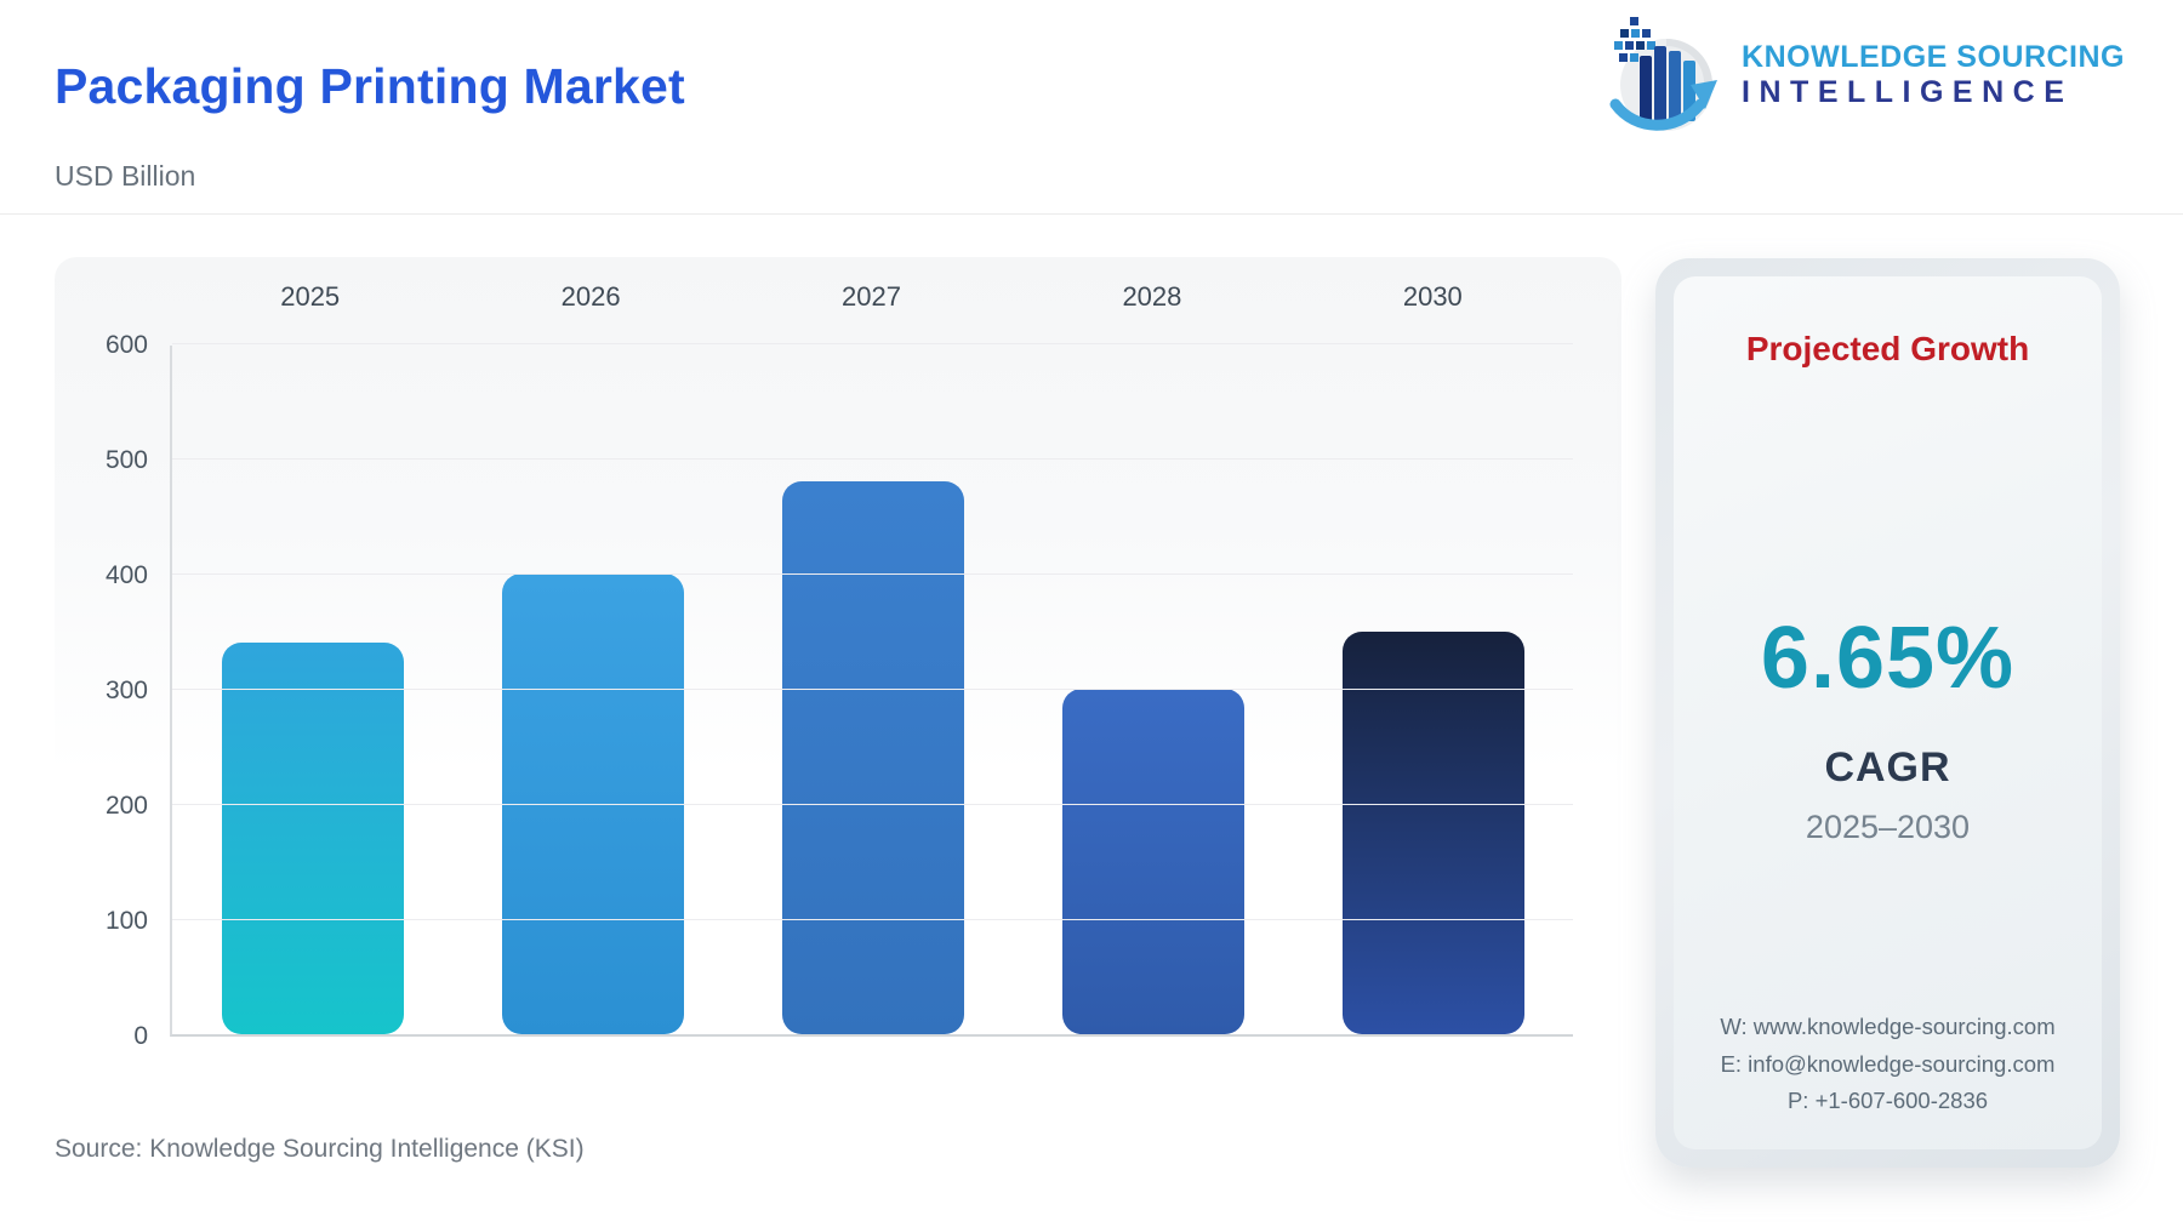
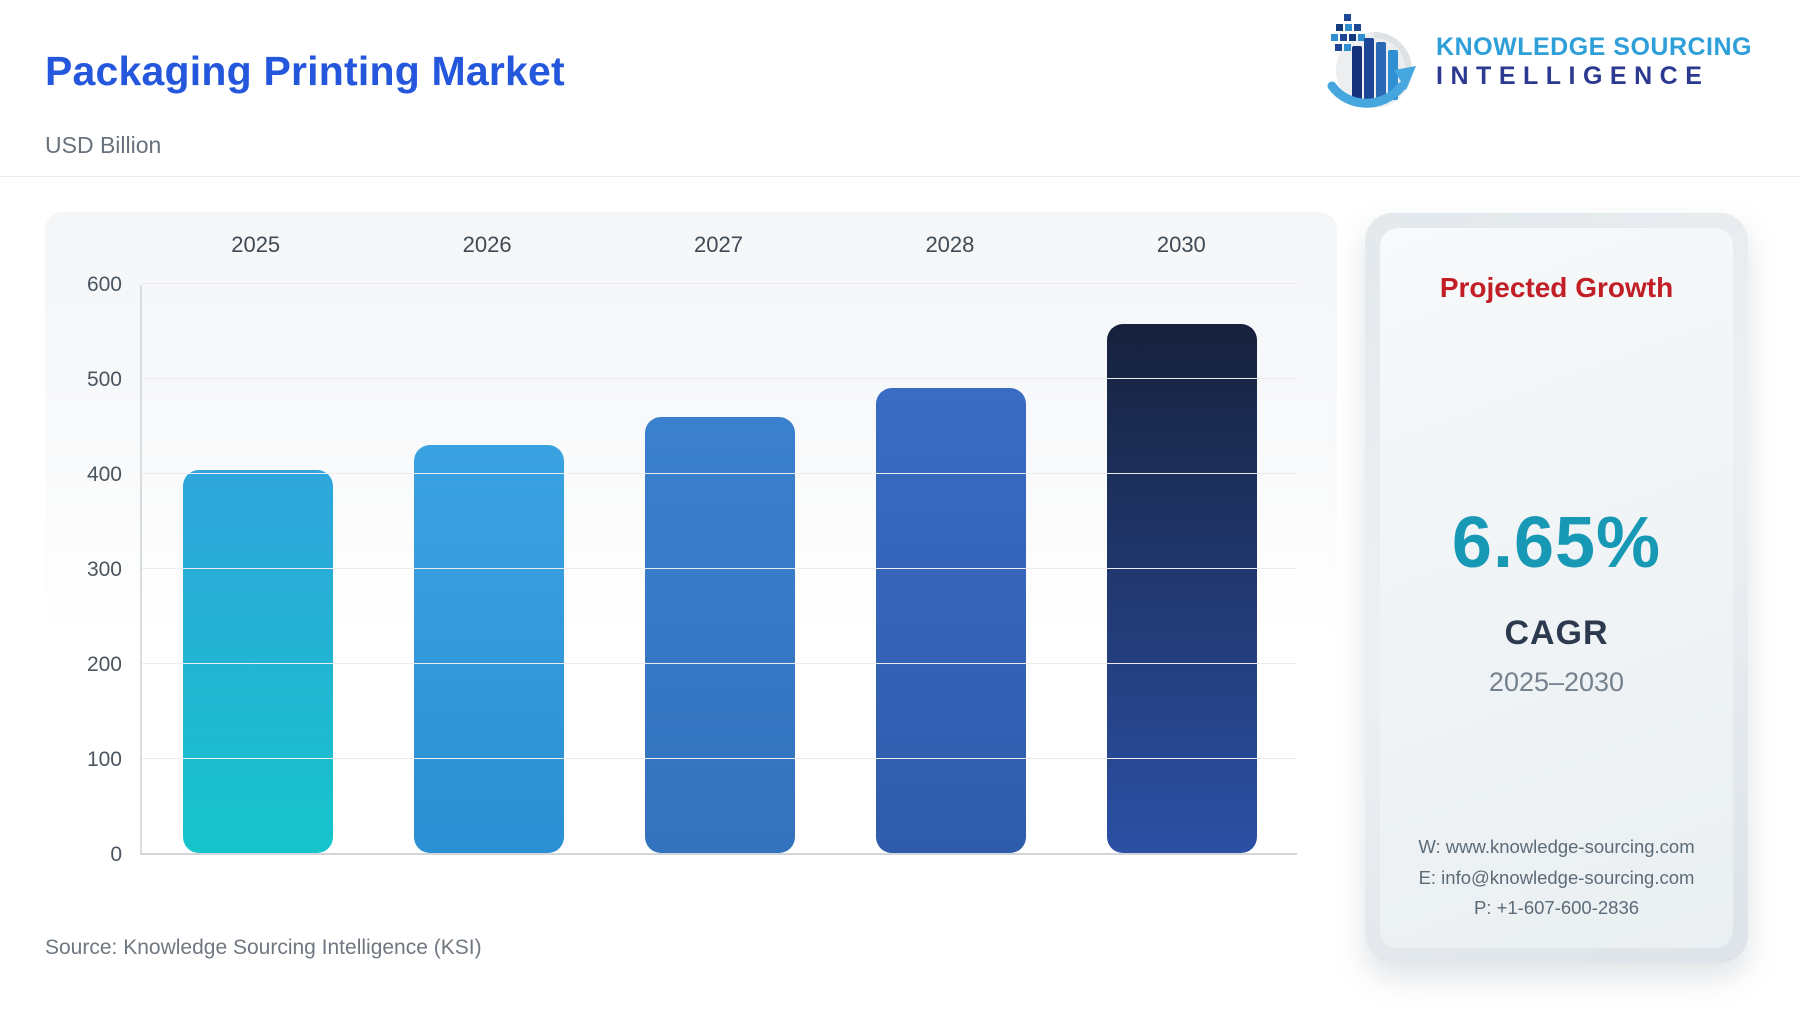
2025: 340 -> 400
2026: 400 -> 430
2027: 480 -> 460
2028: 300 -> 490
2030: 350 -> 560
